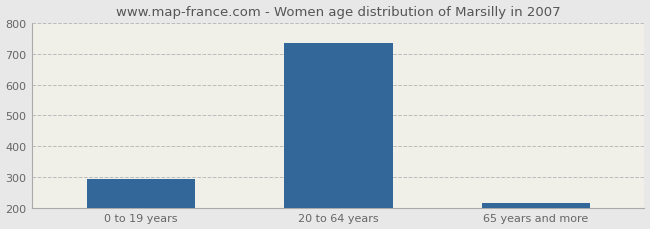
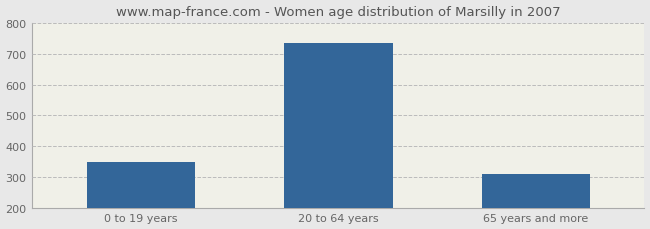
0 to 19 years: 295 -> 350
65 years and more: 215 -> 310
